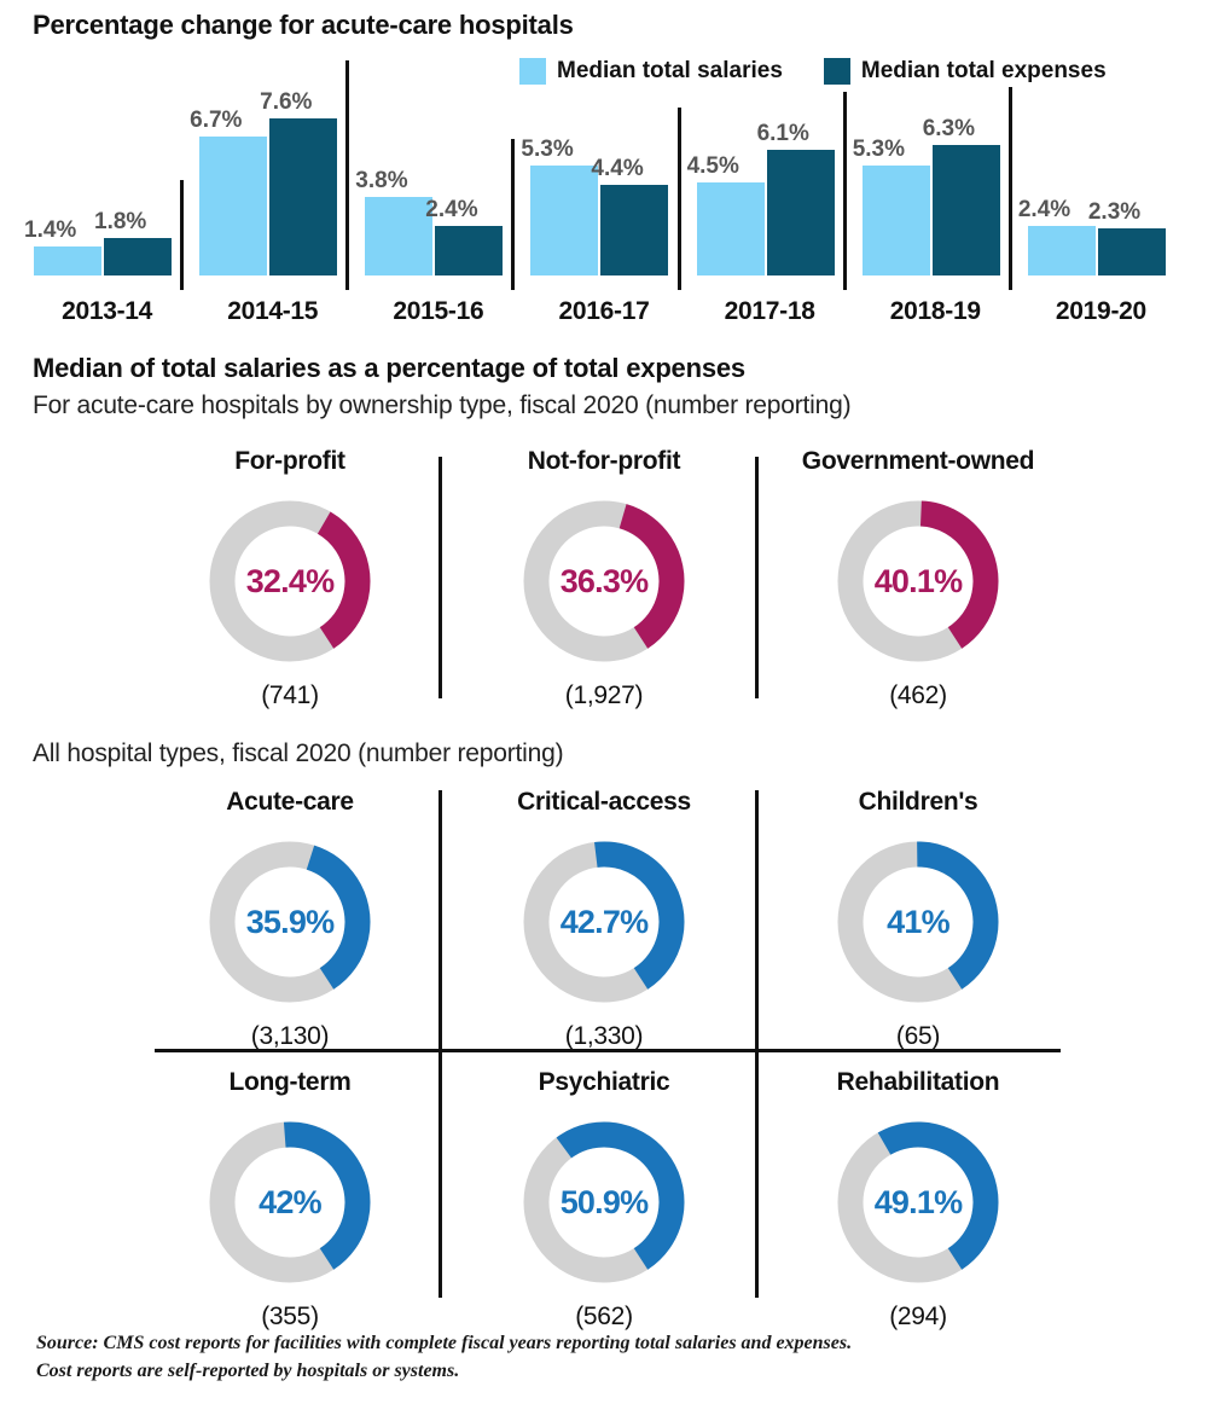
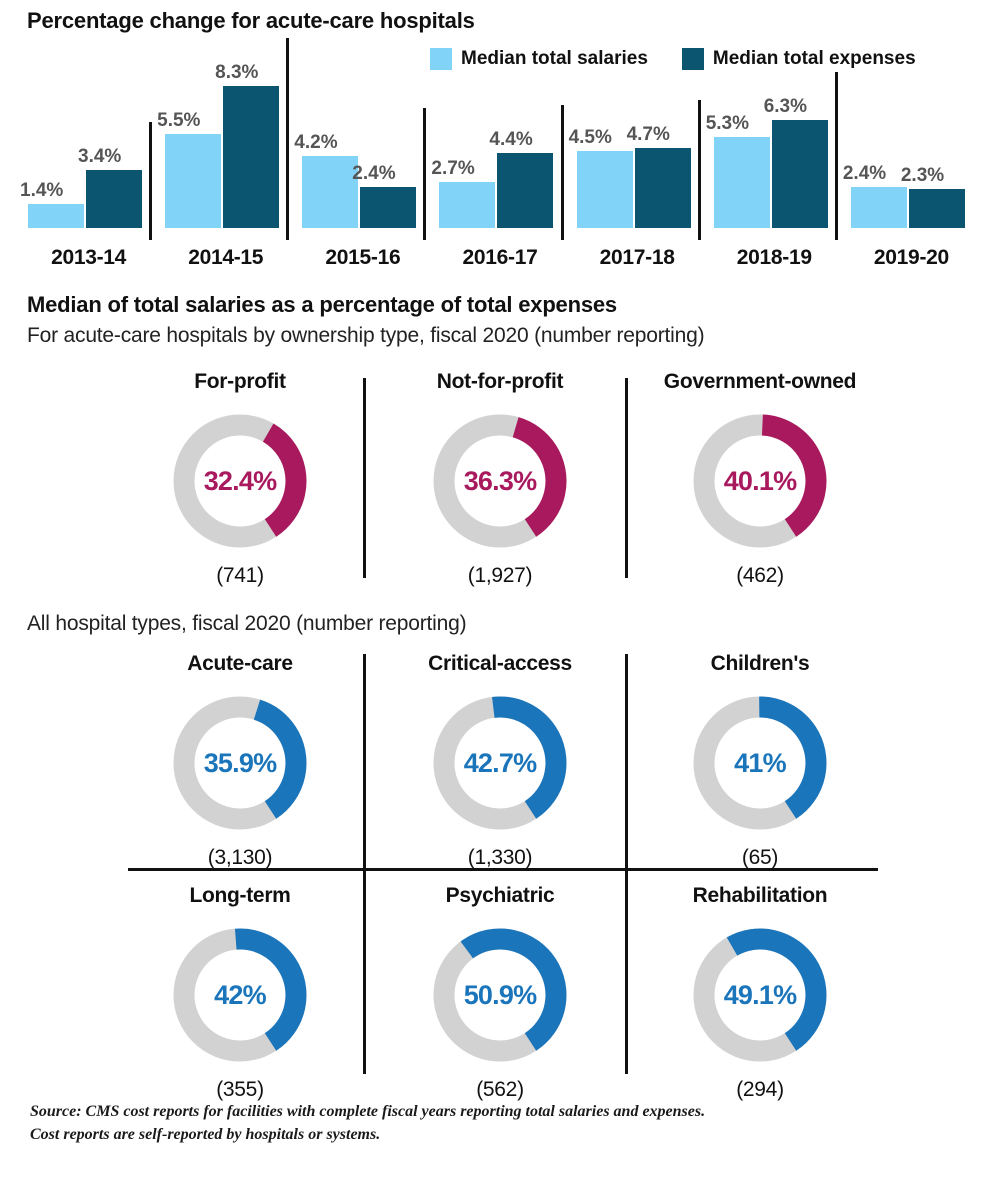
Percentage change for acute-care hospitals/Median total expenses/2013-14: 1.8% -> 3.4%
Percentage change for acute-care hospitals/Median total salaries/2014-15: 6.7% -> 5.5%
Percentage change for acute-care hospitals/Median total expenses/2014-15: 7.6% -> 8.3%
Percentage change for acute-care hospitals/Median total salaries/2015-16: 3.8% -> 4.2%
Percentage change for acute-care hospitals/Median total salaries/2016-17: 5.3% -> 2.7%
Percentage change for acute-care hospitals/Median total expenses/2017-18: 6.1% -> 4.7%
